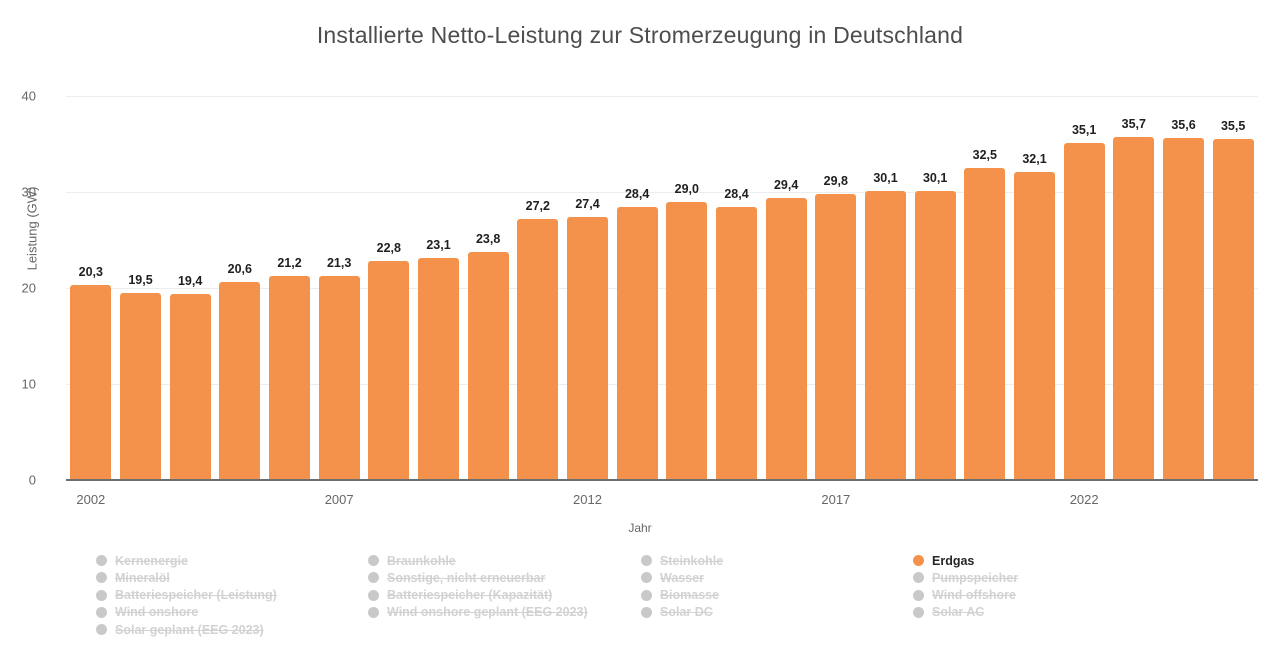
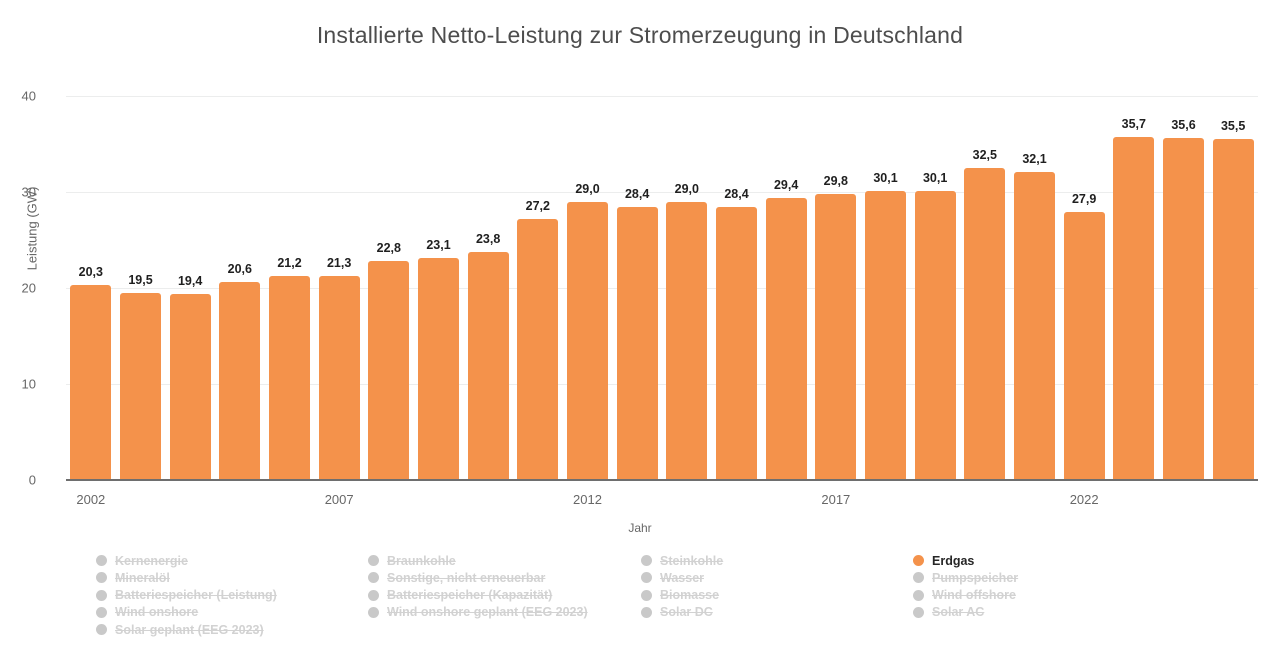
2012: 27,4 -> 29,0
2022: 35,1 -> 27,9
